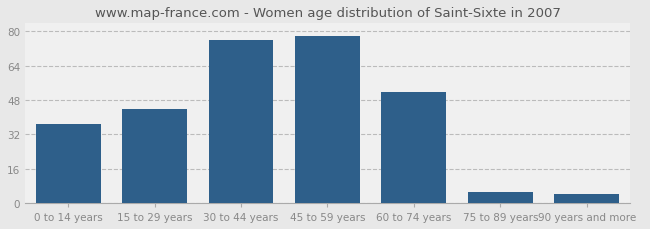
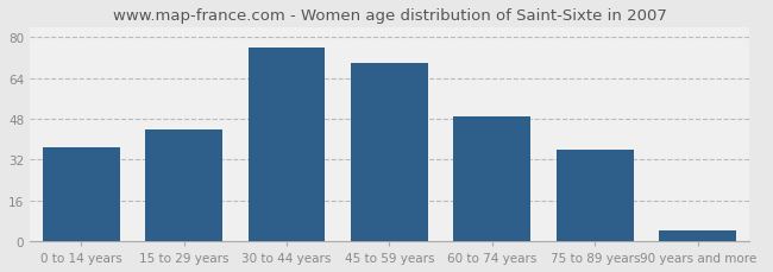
45 to 59 years: 78 -> 70
60 to 74 years: 52 -> 49
75 to 89 years: 5 -> 36
